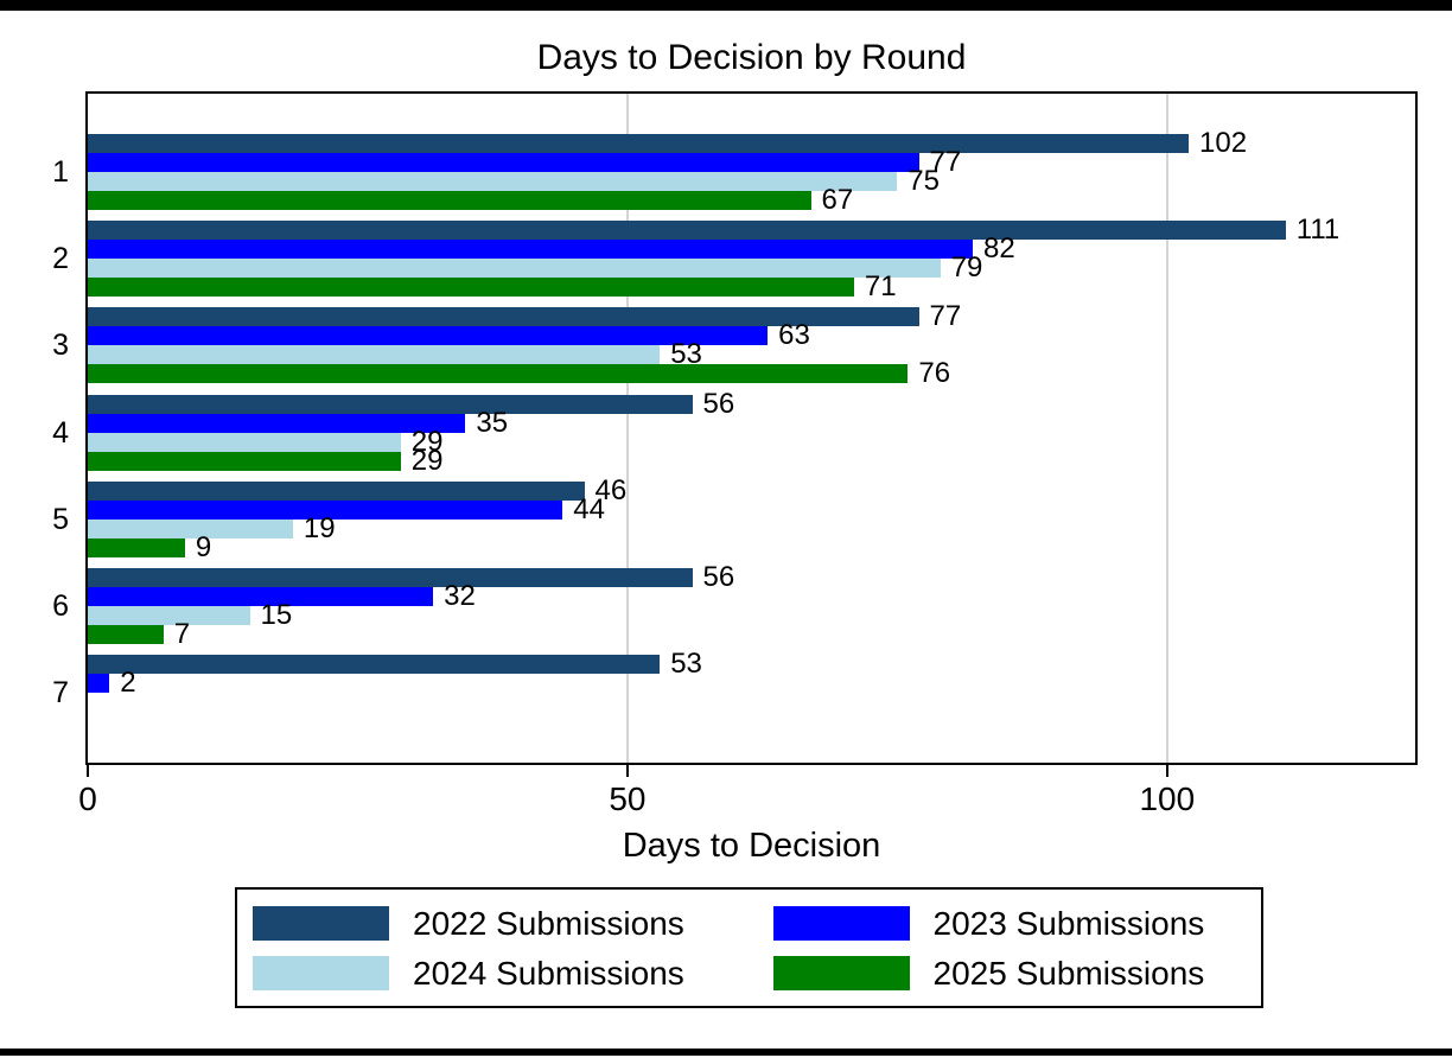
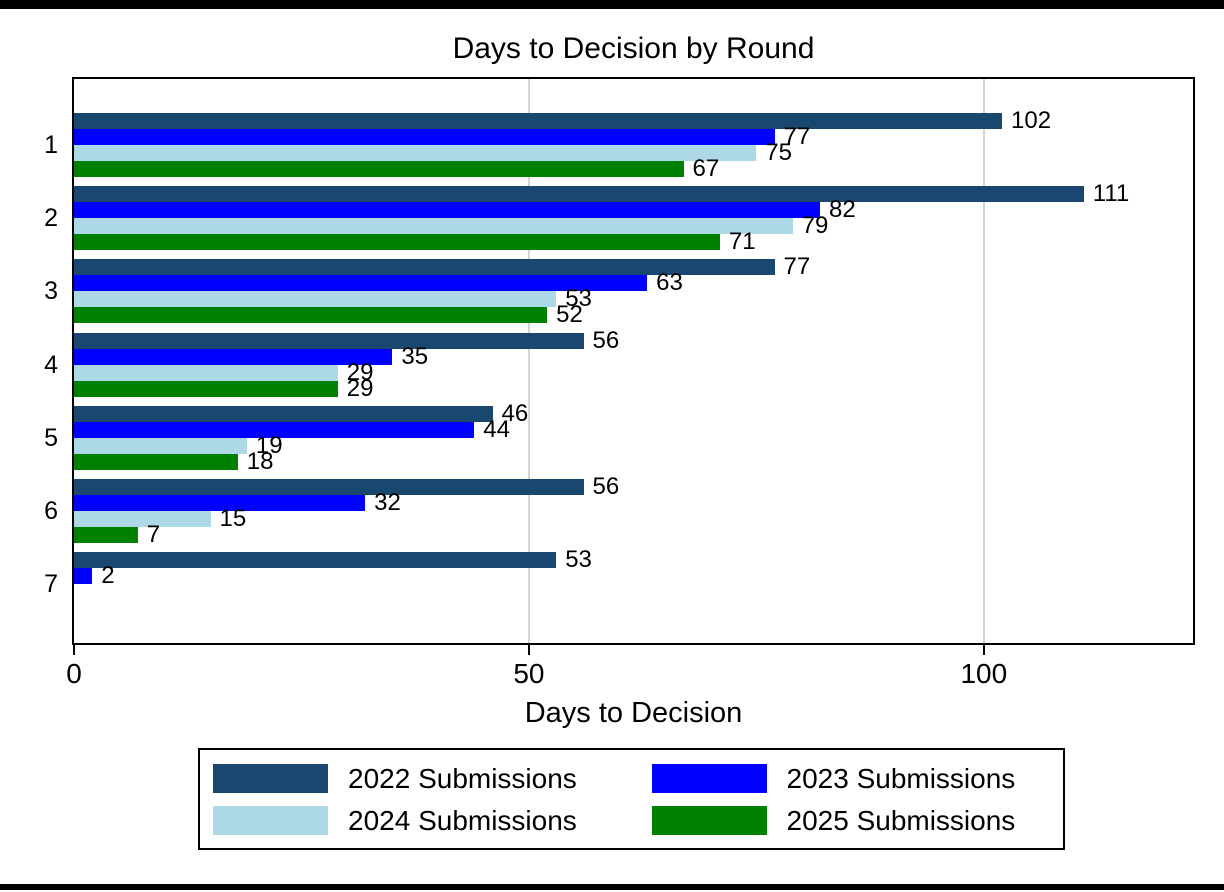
2025 Submissions/3: 76 -> 52
2025 Submissions/5: 9 -> 18
